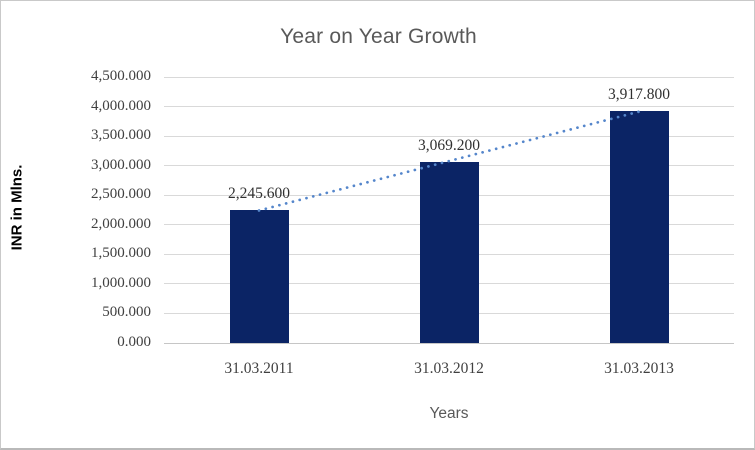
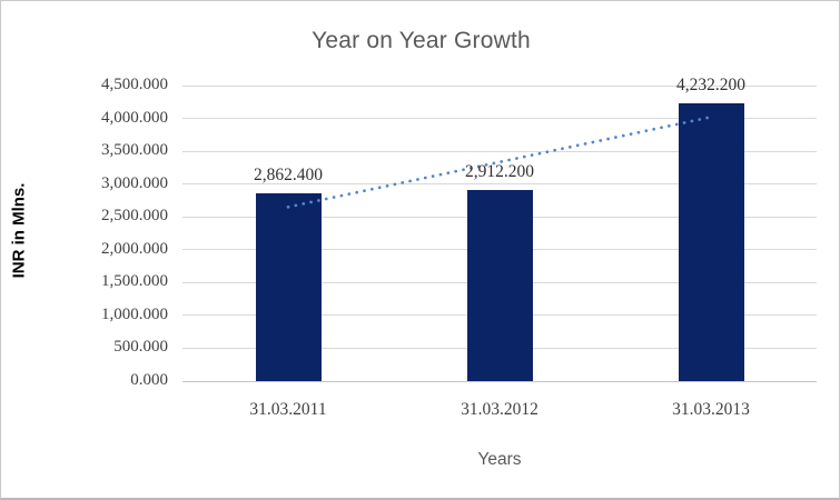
31.03.2011: 2,245.600 -> 2,862.400
31.03.2012: 3,069.200 -> 2,912.200
31.03.2013: 3,917.800 -> 4,232.200
